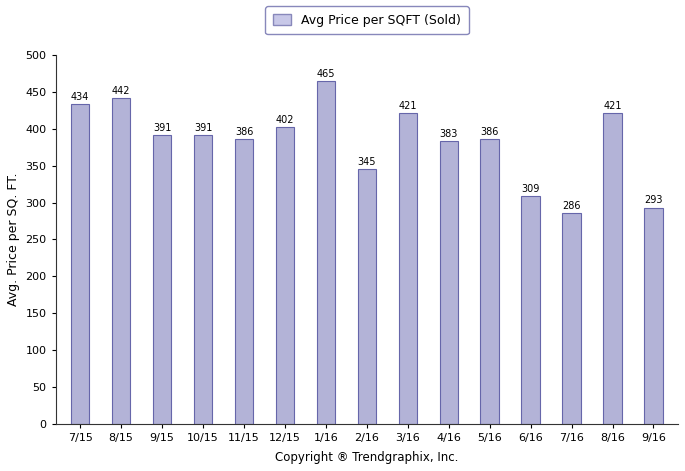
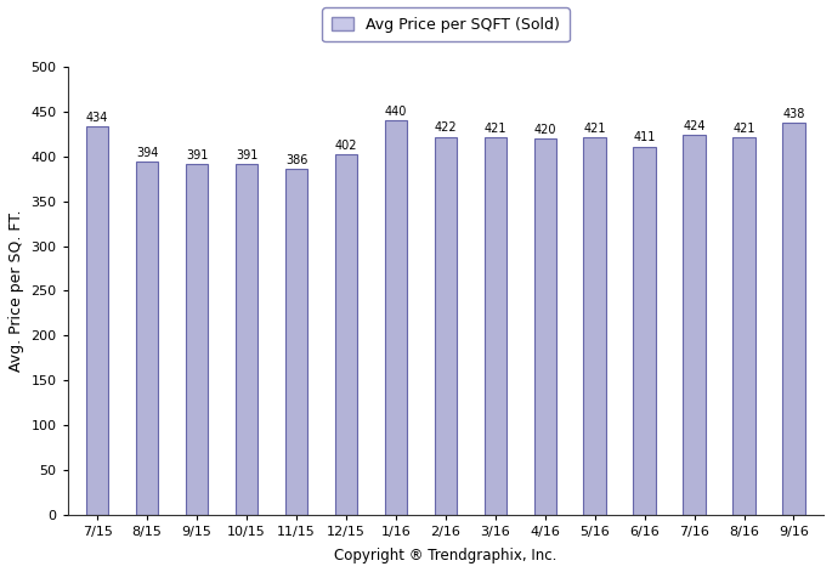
8/15: 442 -> 394
1/16: 465 -> 440
2/16: 345 -> 422
4/16: 383 -> 420
5/16: 386 -> 421
6/16: 309 -> 411
7/16: 286 -> 424
9/16: 293 -> 438
